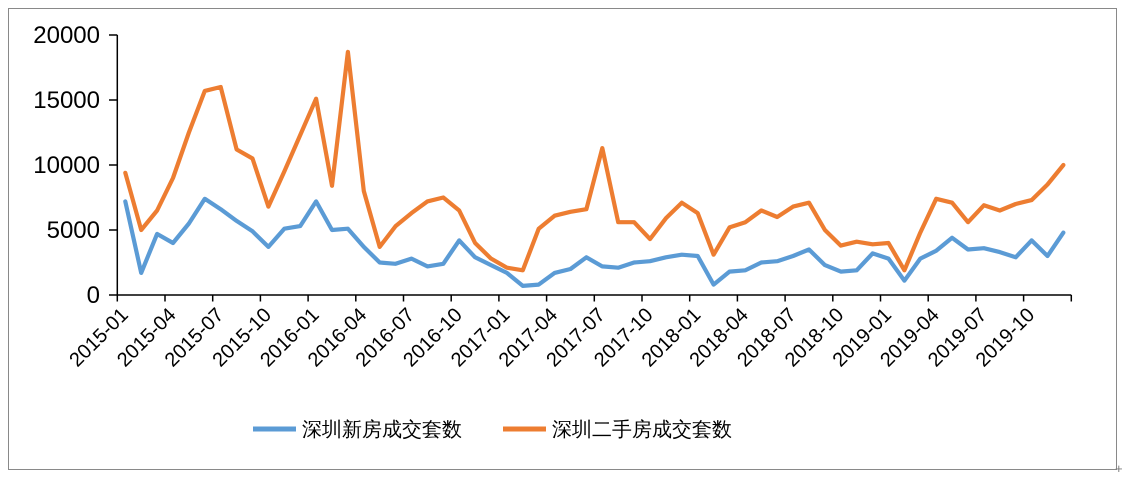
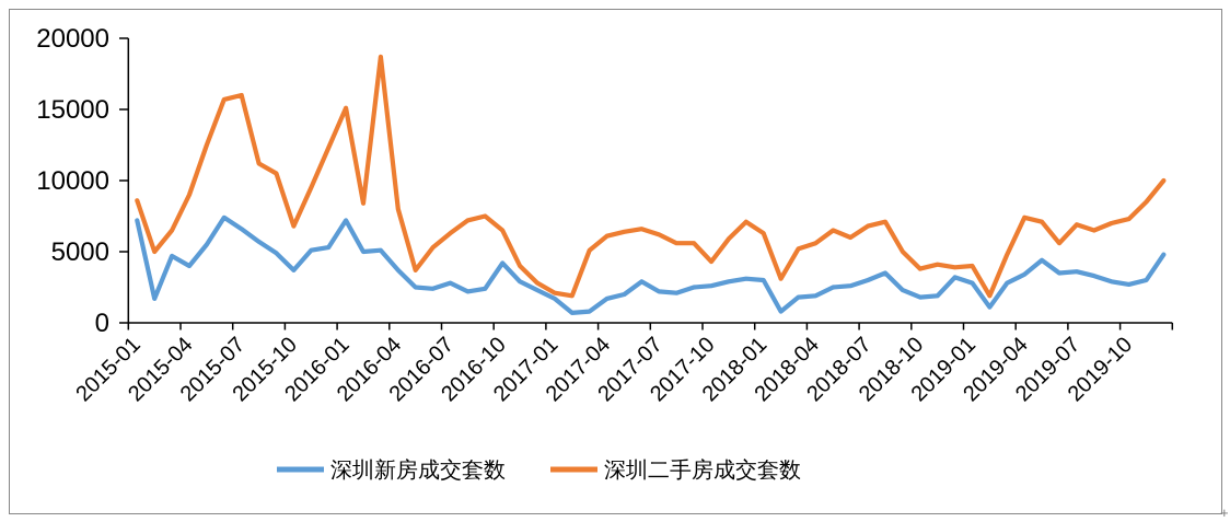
深圳二手房成交套数/2015-01: 9400 -> 8600
深圳二手房成交套数/2017-07: 11300 -> 6200
深圳新房成交套数/2019-10: 4200 -> 2700
